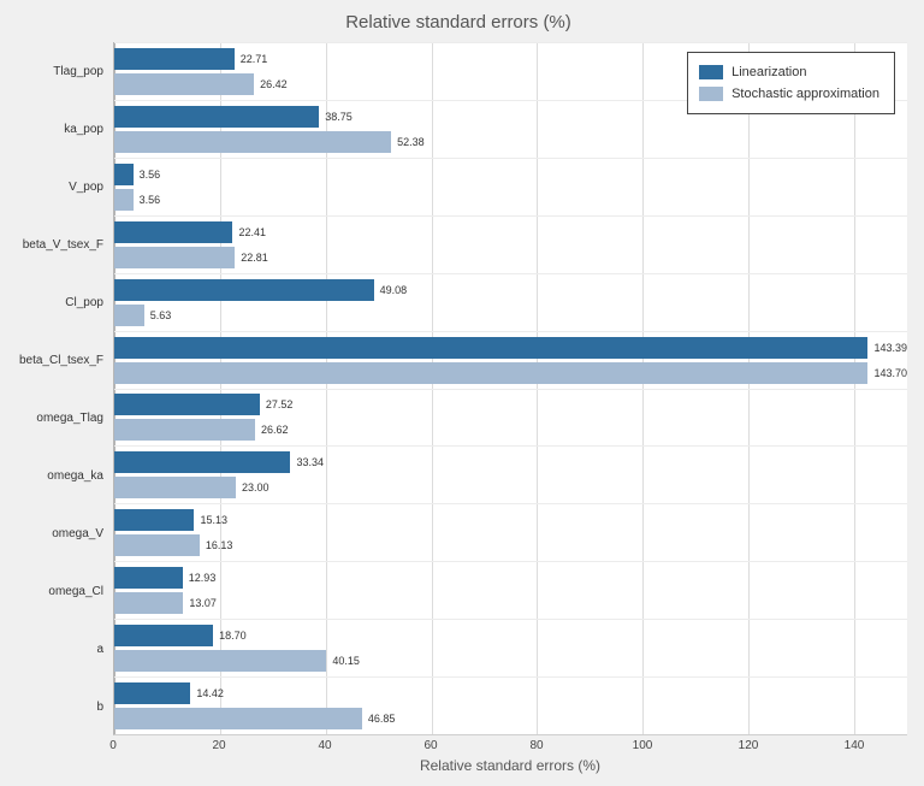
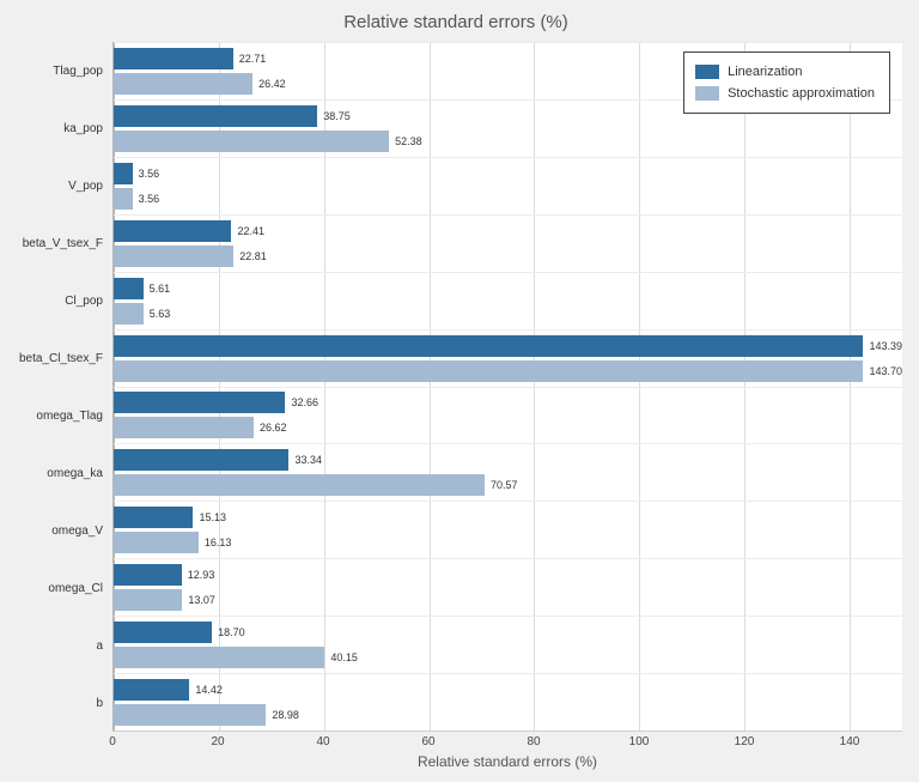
Linearization/Cl_pop: 49.08 -> 5.61
Linearization/omega_Tlag: 27.52 -> 32.66
Stochastic approximation/omega_ka: 23.00 -> 70.57
Stochastic approximation/b: 46.85 -> 28.98
